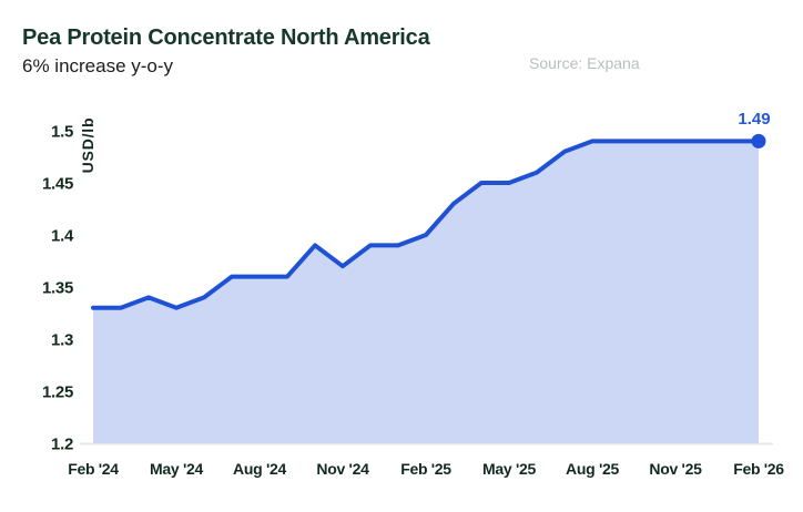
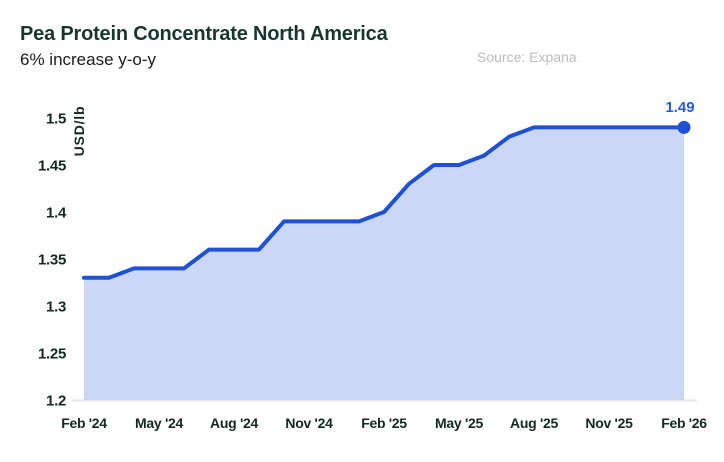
May '24: 1.33 -> 1.34
Nov '24: 1.37 -> 1.39
